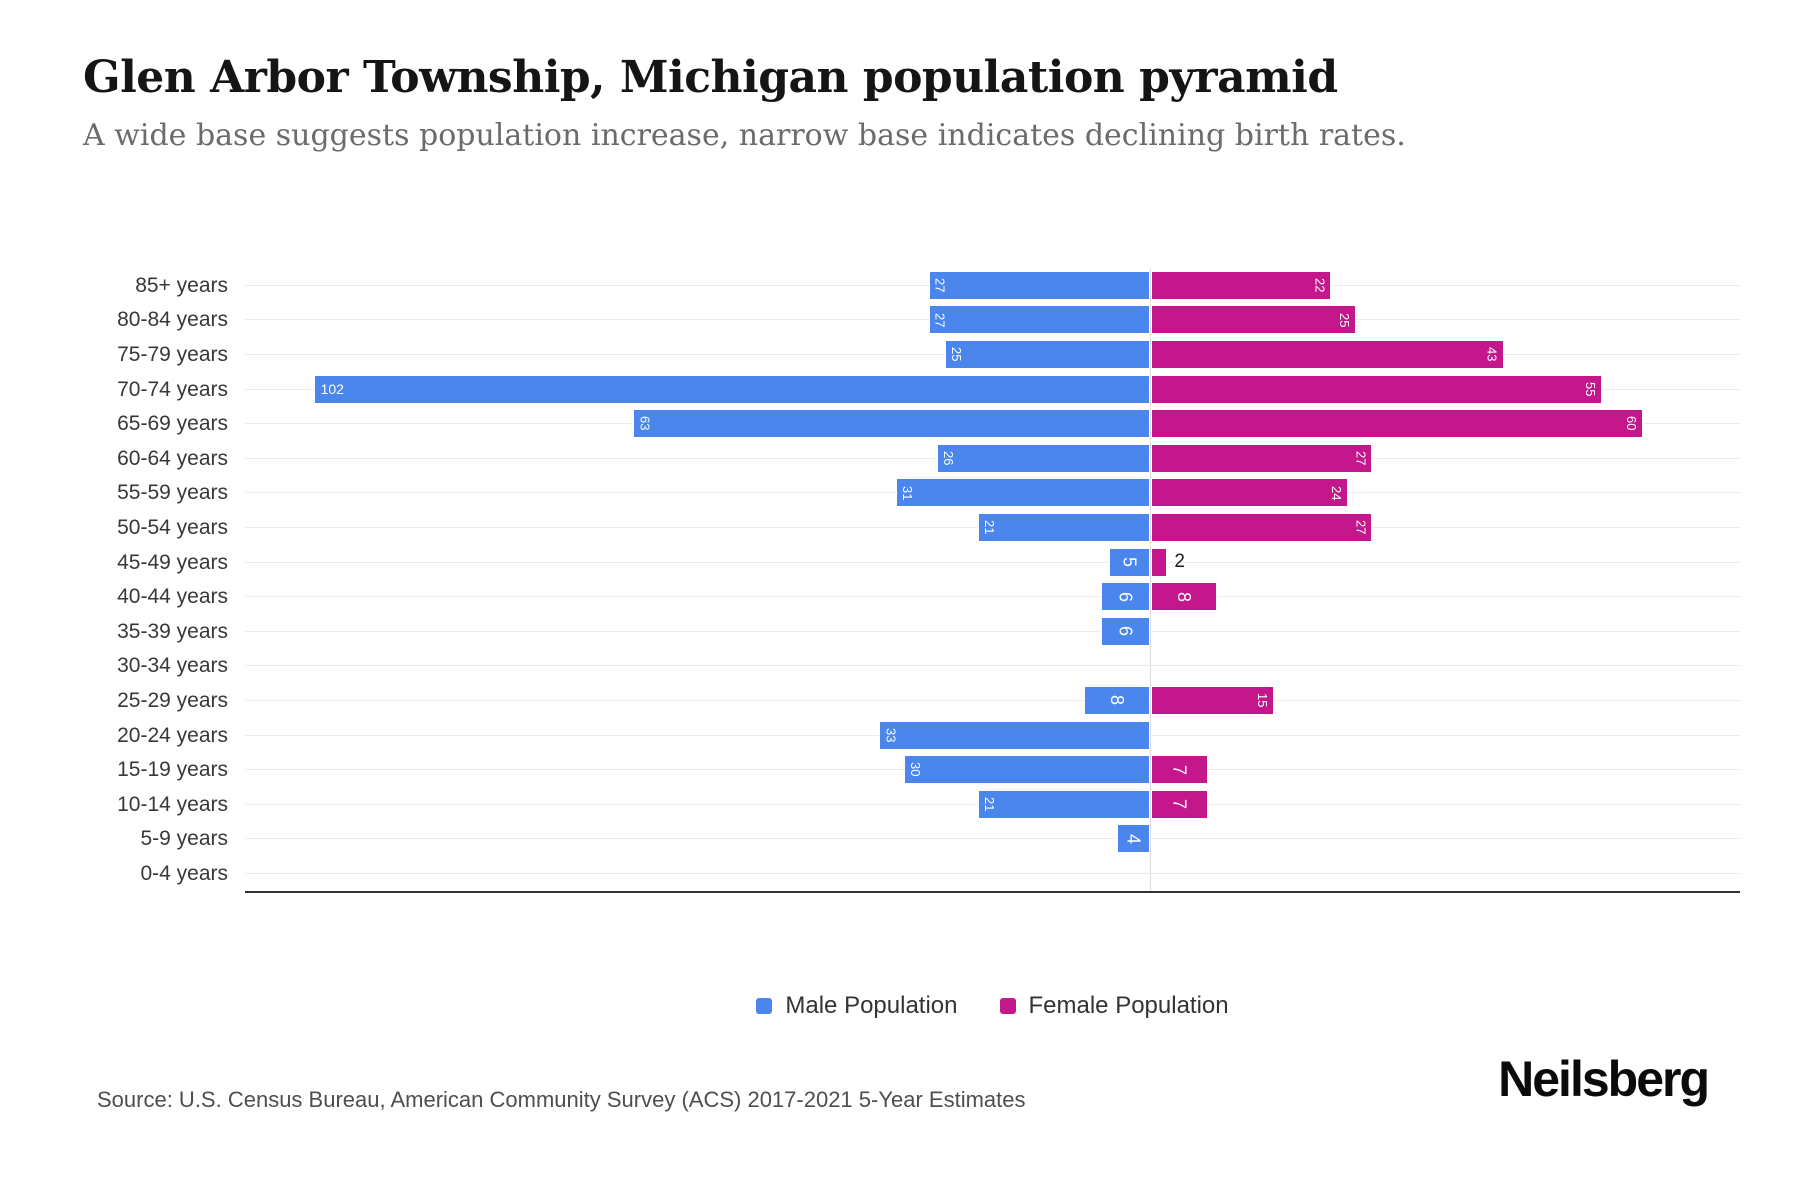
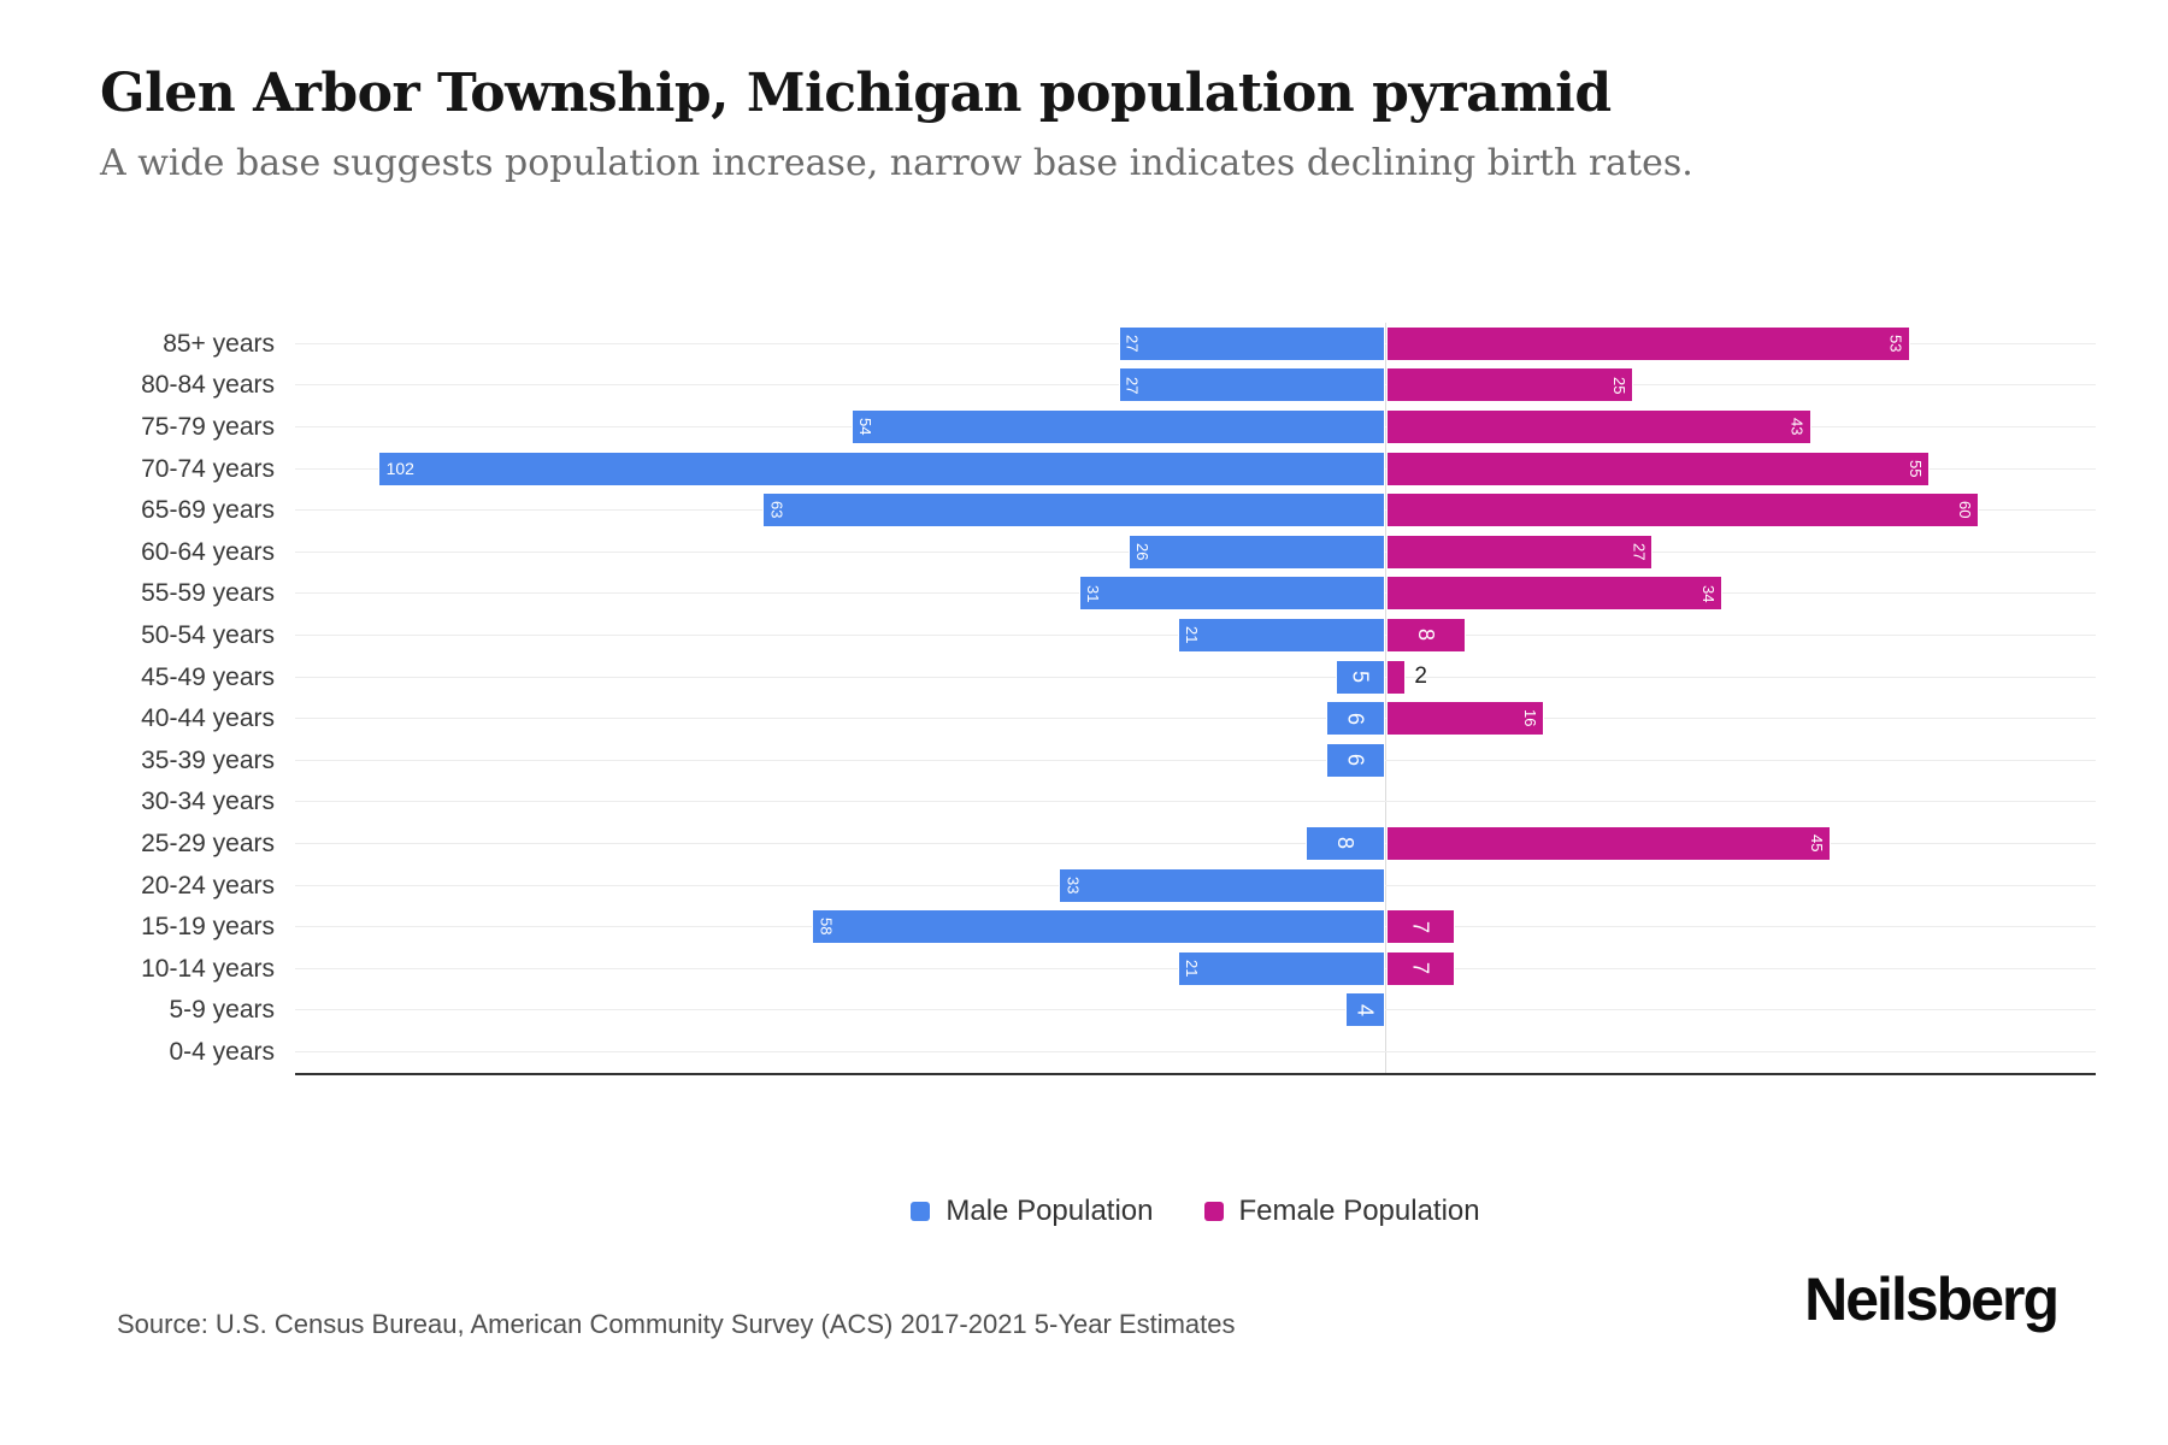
Female Population/85+ years: 22 -> 53
Male Population/75-79 years: 25 -> 54
Female Population/55-59 years: 24 -> 34
Female Population/50-54 years: 27 -> 8
Female Population/40-44 years: 8 -> 16
Female Population/25-29 years: 15 -> 45
Male Population/15-19 years: 30 -> 58
